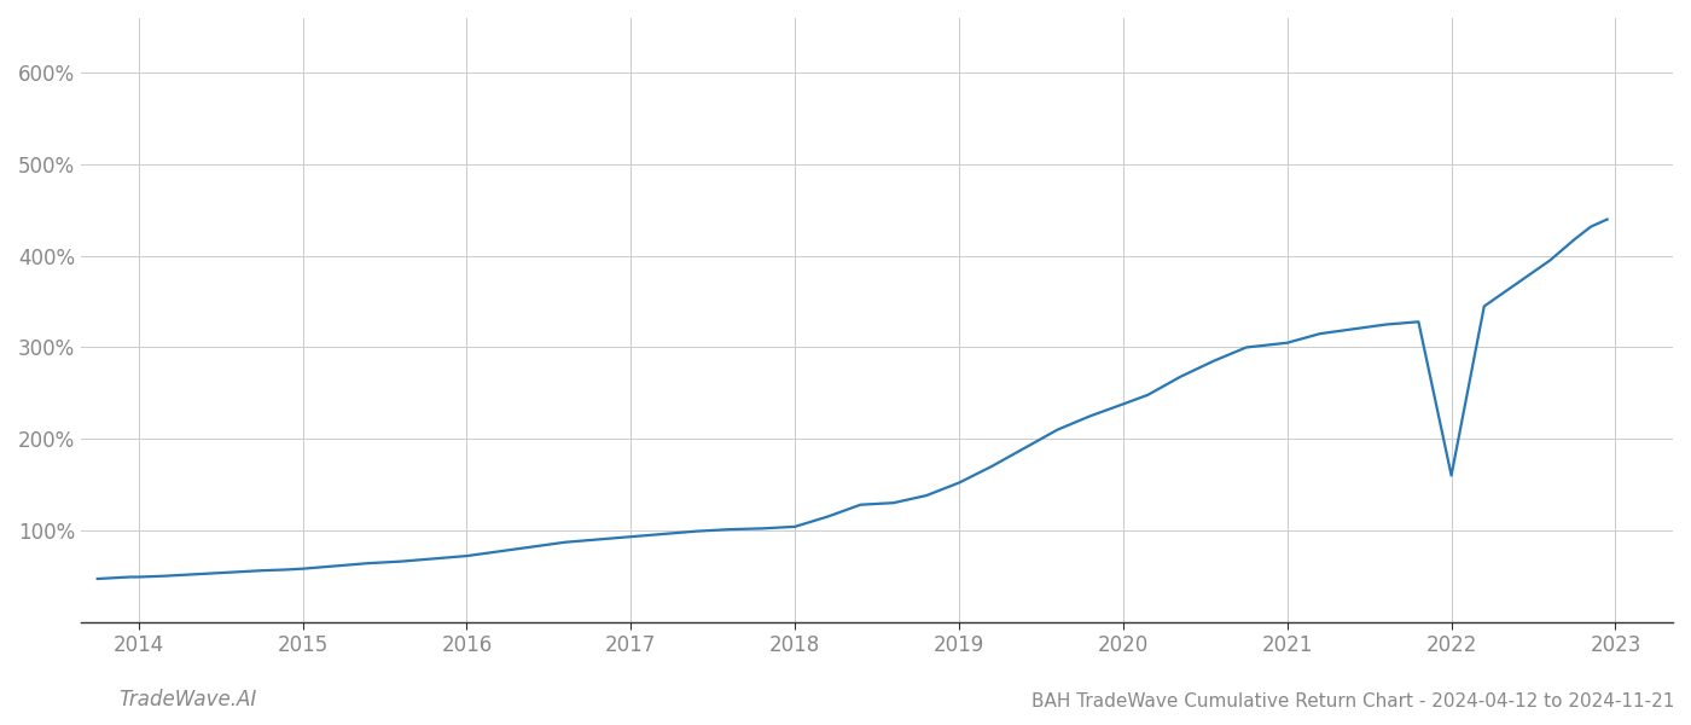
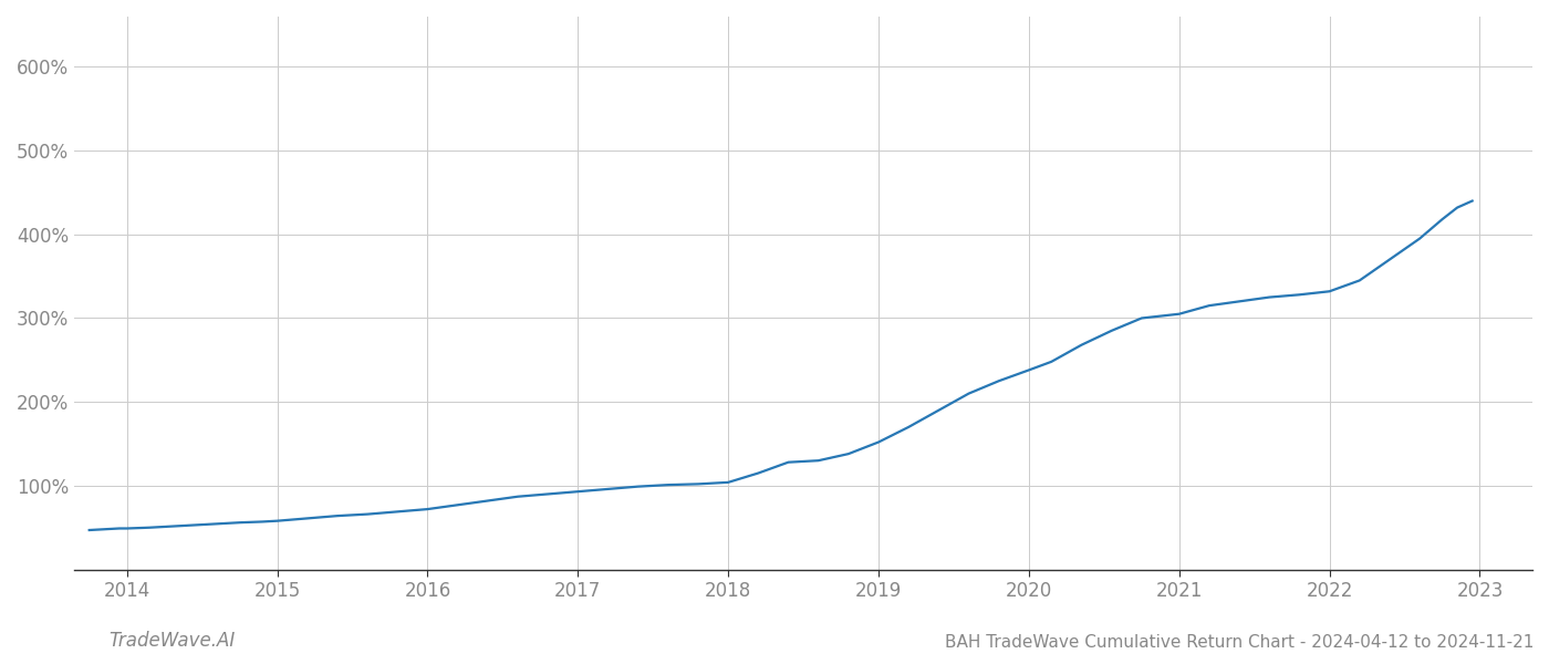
2022: 160% -> 332%
